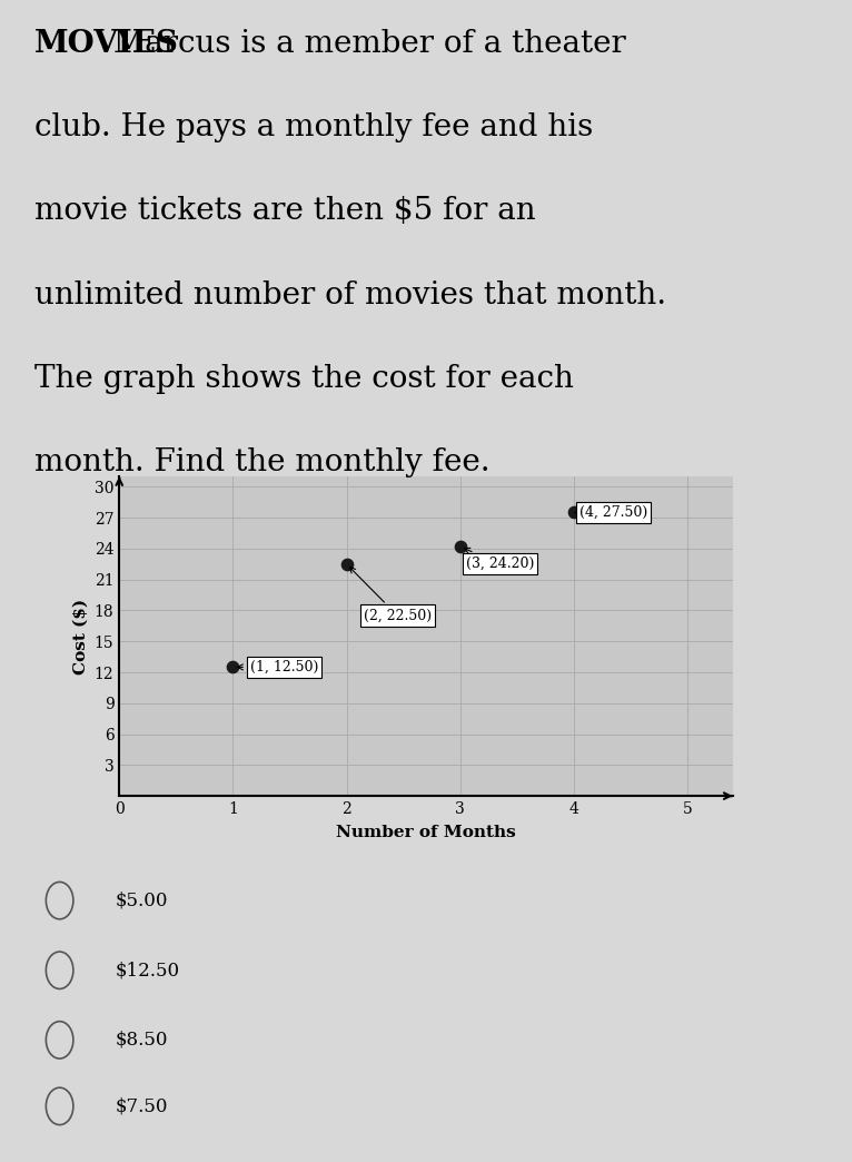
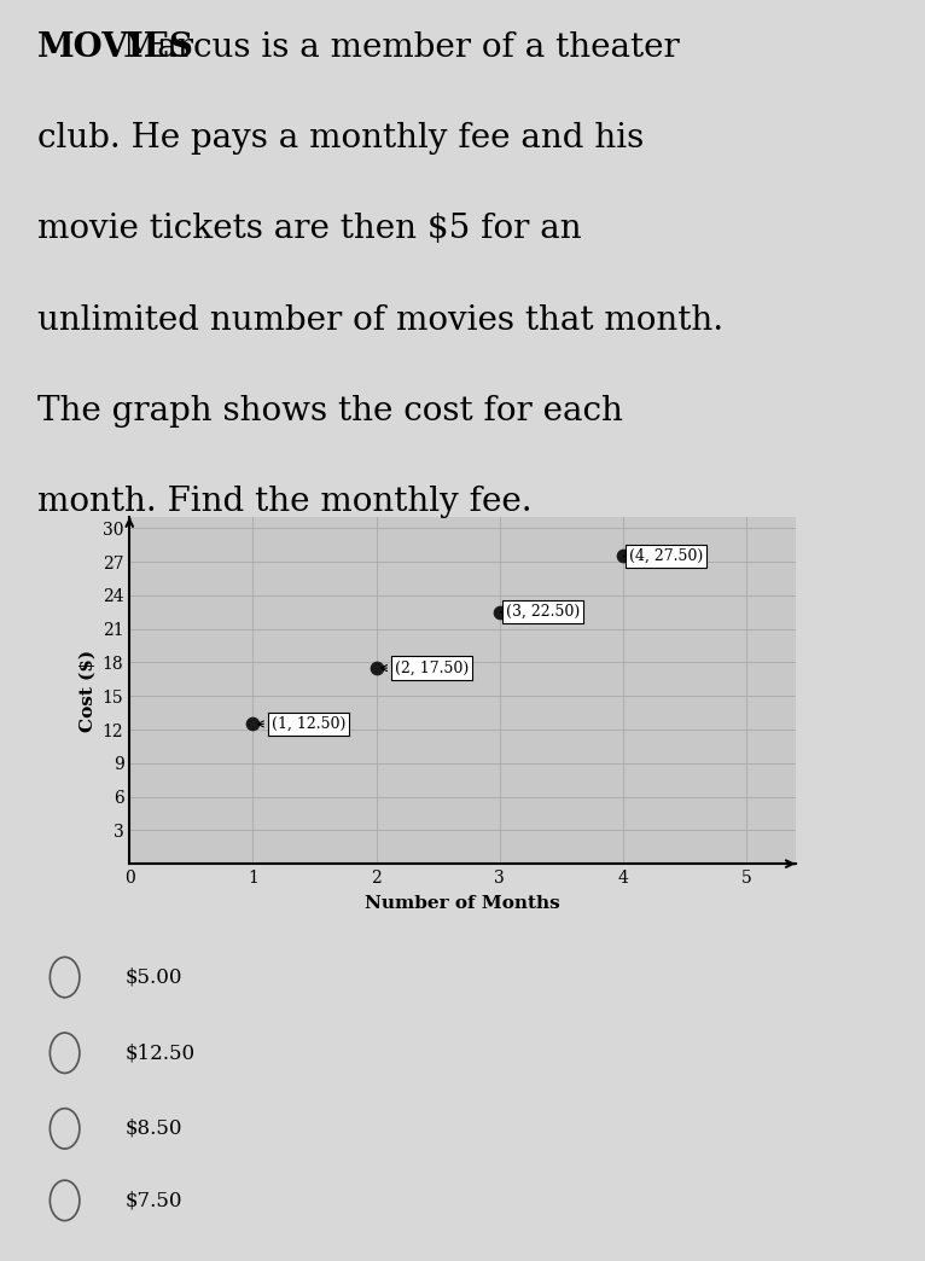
2: 22.50) -> 17.50)
3: 24.20) -> 22.50)
